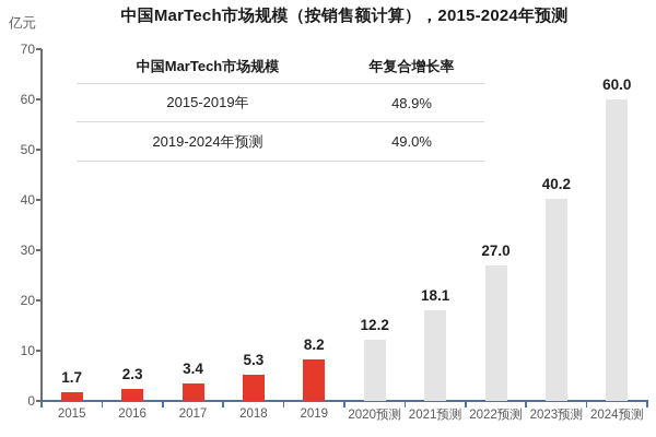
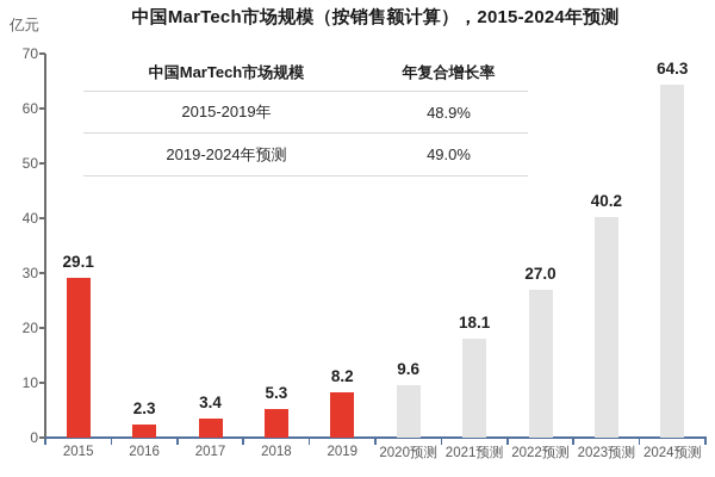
2015: 1.7 -> 29.1
2020预测: 12.2 -> 9.6
2024预测: 60.0 -> 64.3
